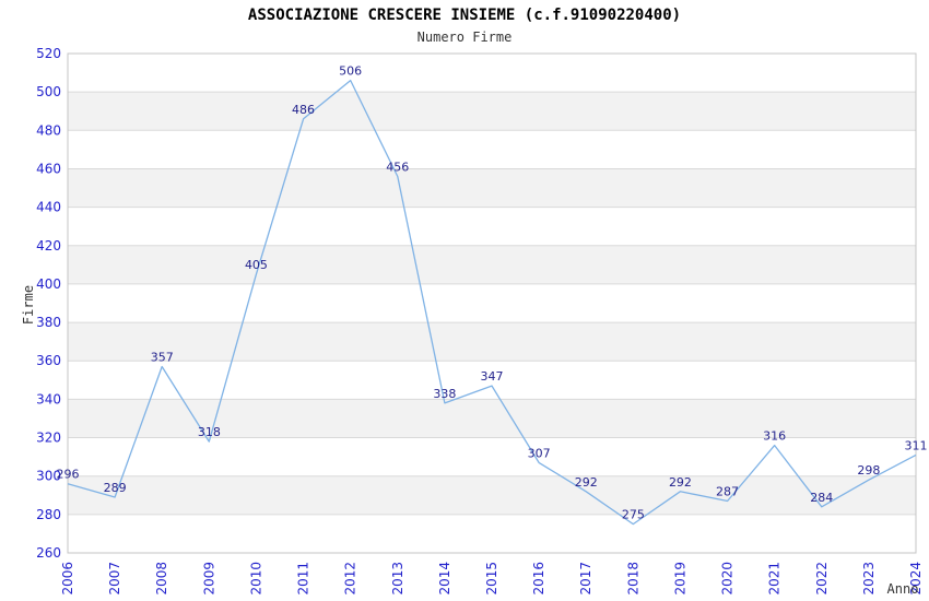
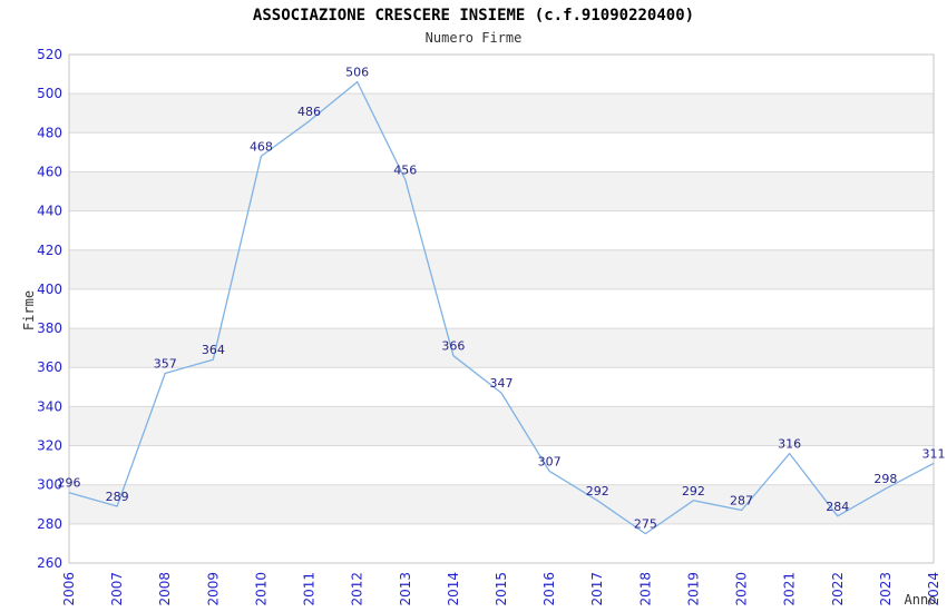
2009: 318 -> 364
2010: 405 -> 468
2014: 338 -> 366
